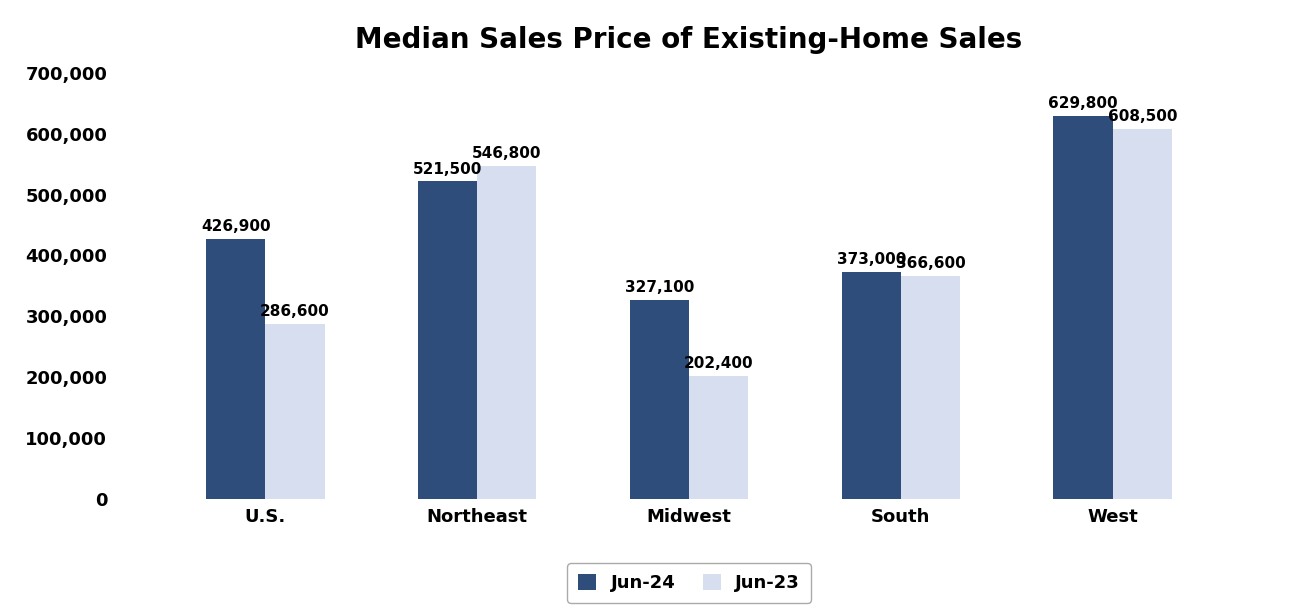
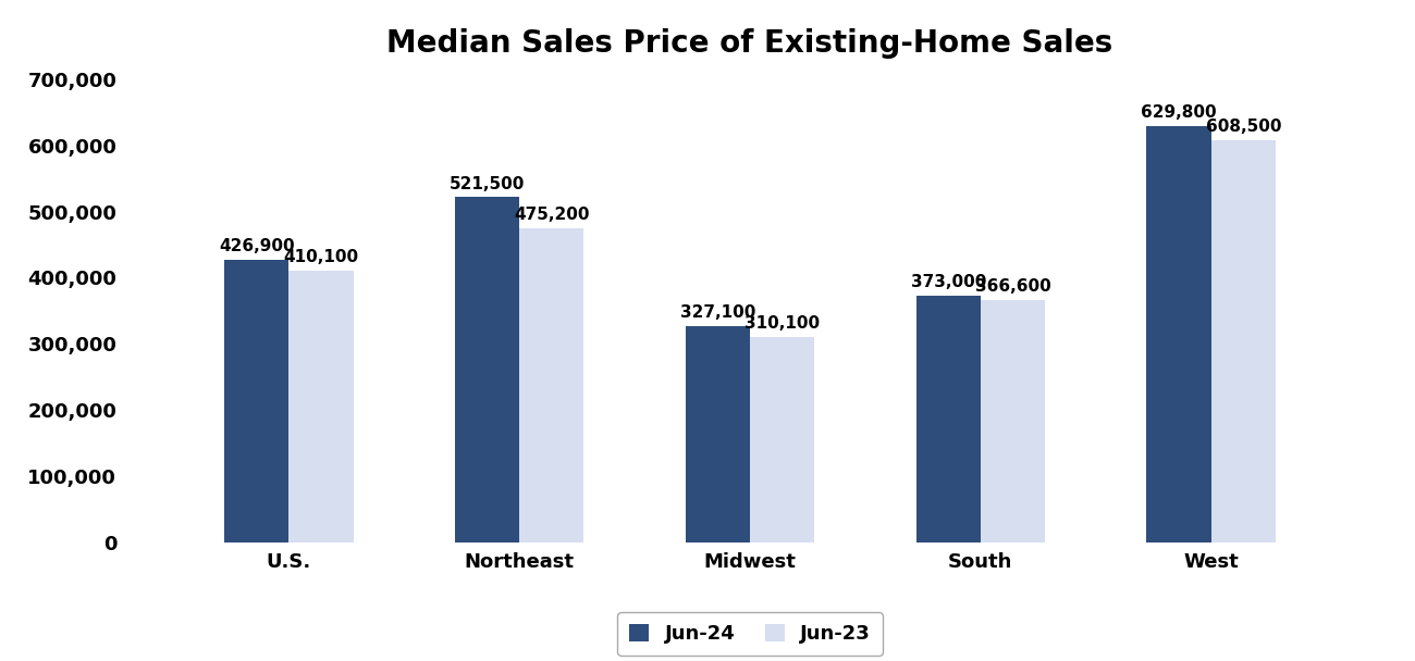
Jun-23/U.S.: 286,600 -> 410,100
Jun-23/Northeast: 546,800 -> 475,200
Jun-23/Midwest: 202,400 -> 310,100
